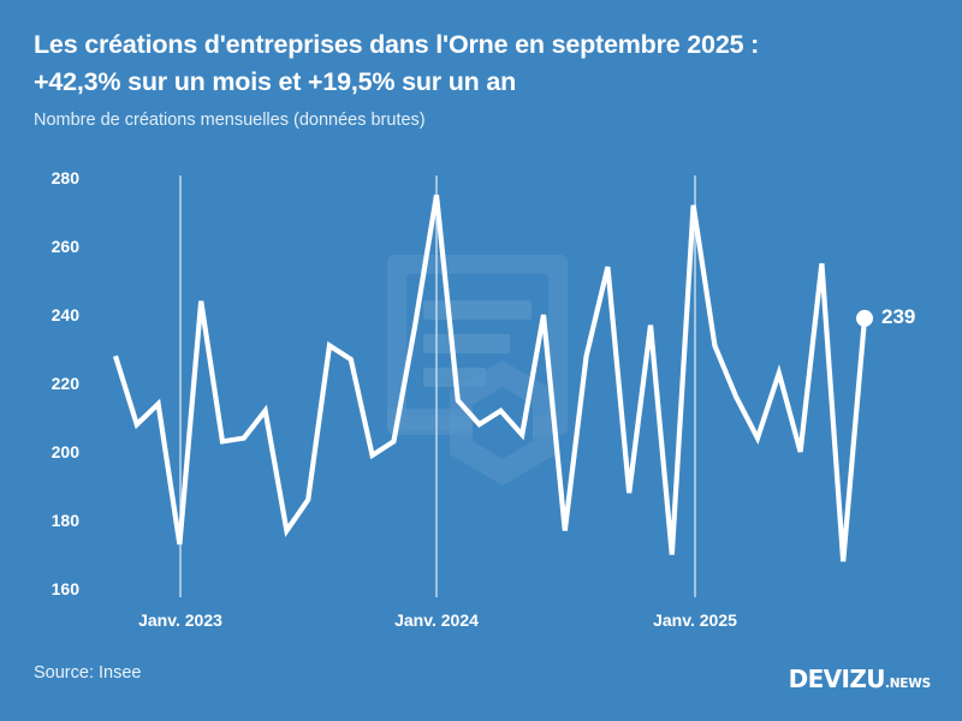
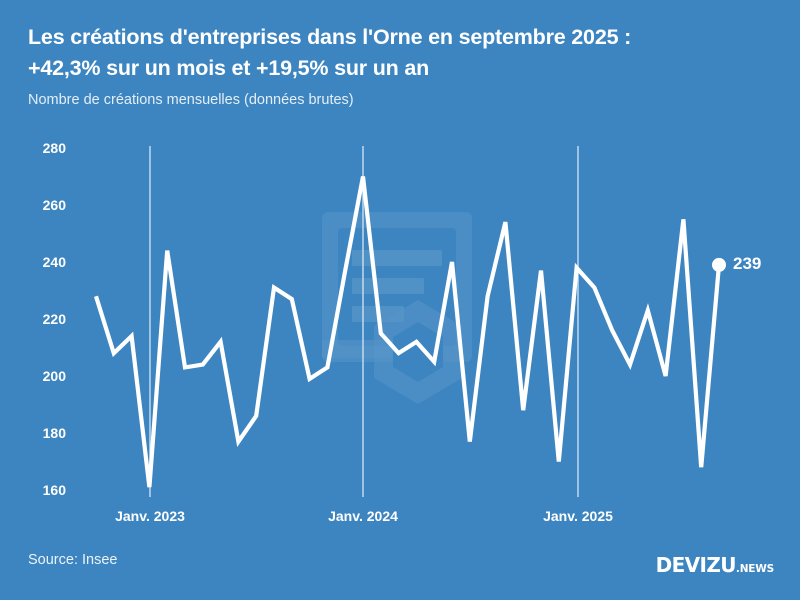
Janv. 2023: 173 -> 161
Janv. 2024: 275 -> 270
Janv. 2025: 272 -> 238
